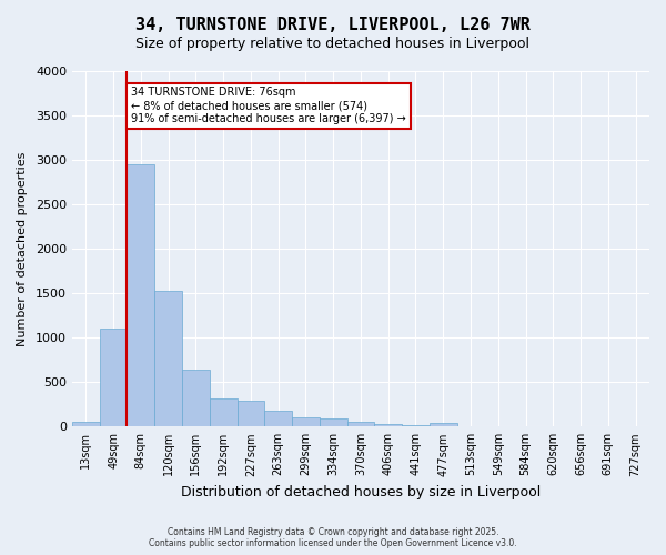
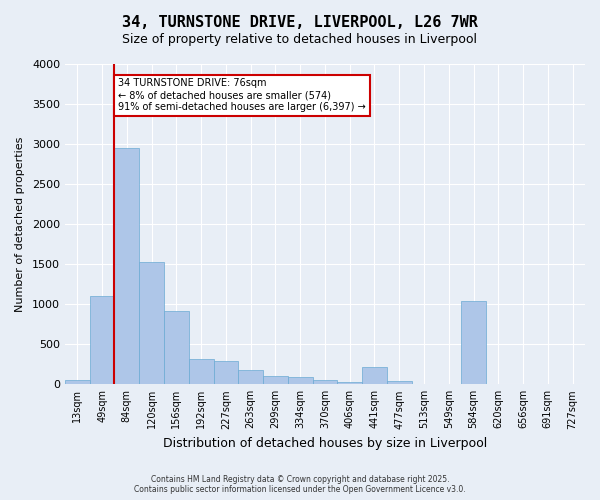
156sqm: 640 -> 920
441sqm: 20 -> 220
584sqm: 0 -> 1040
